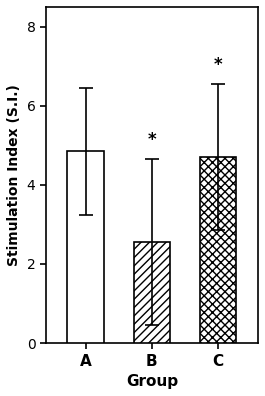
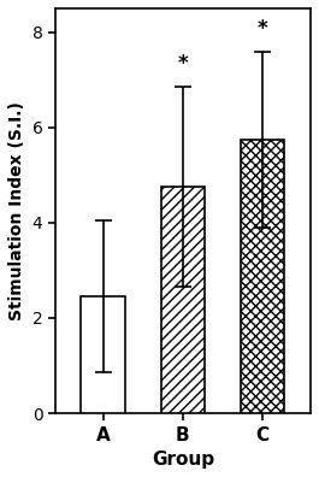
A: 4.85 -> 2.45
B: 2.55 -> 4.75
C: 4.70 -> 5.75
